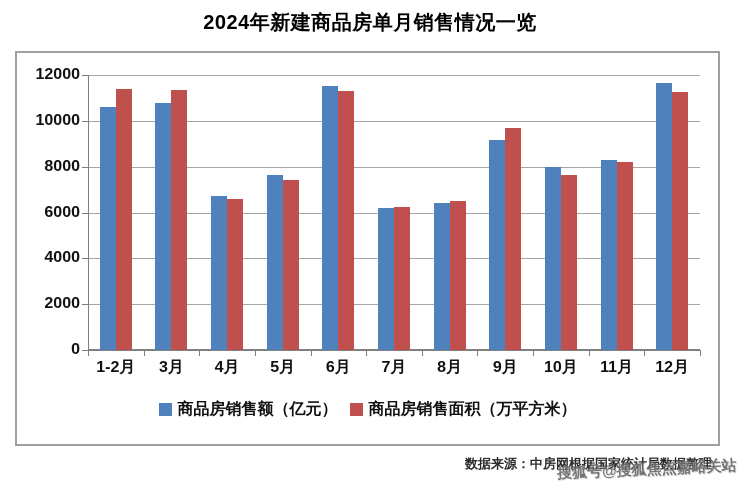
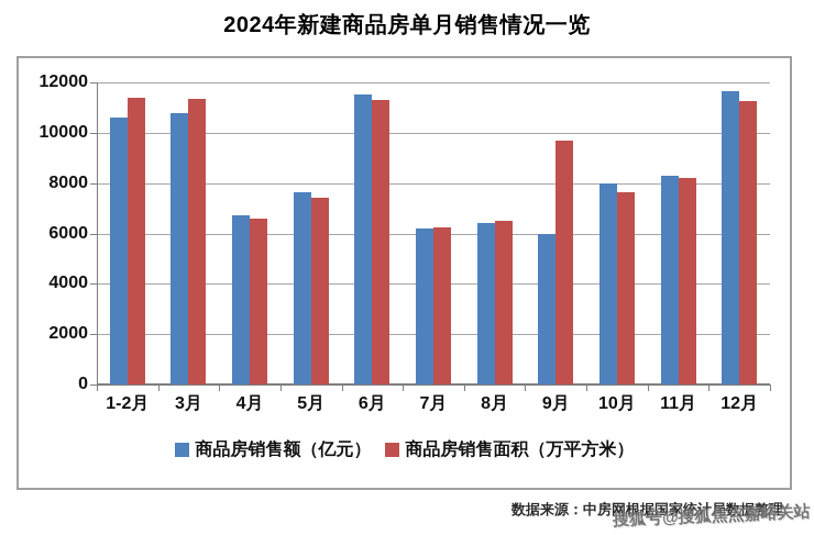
商品房销售额（亿元）/9月: 9200 -> 6000
